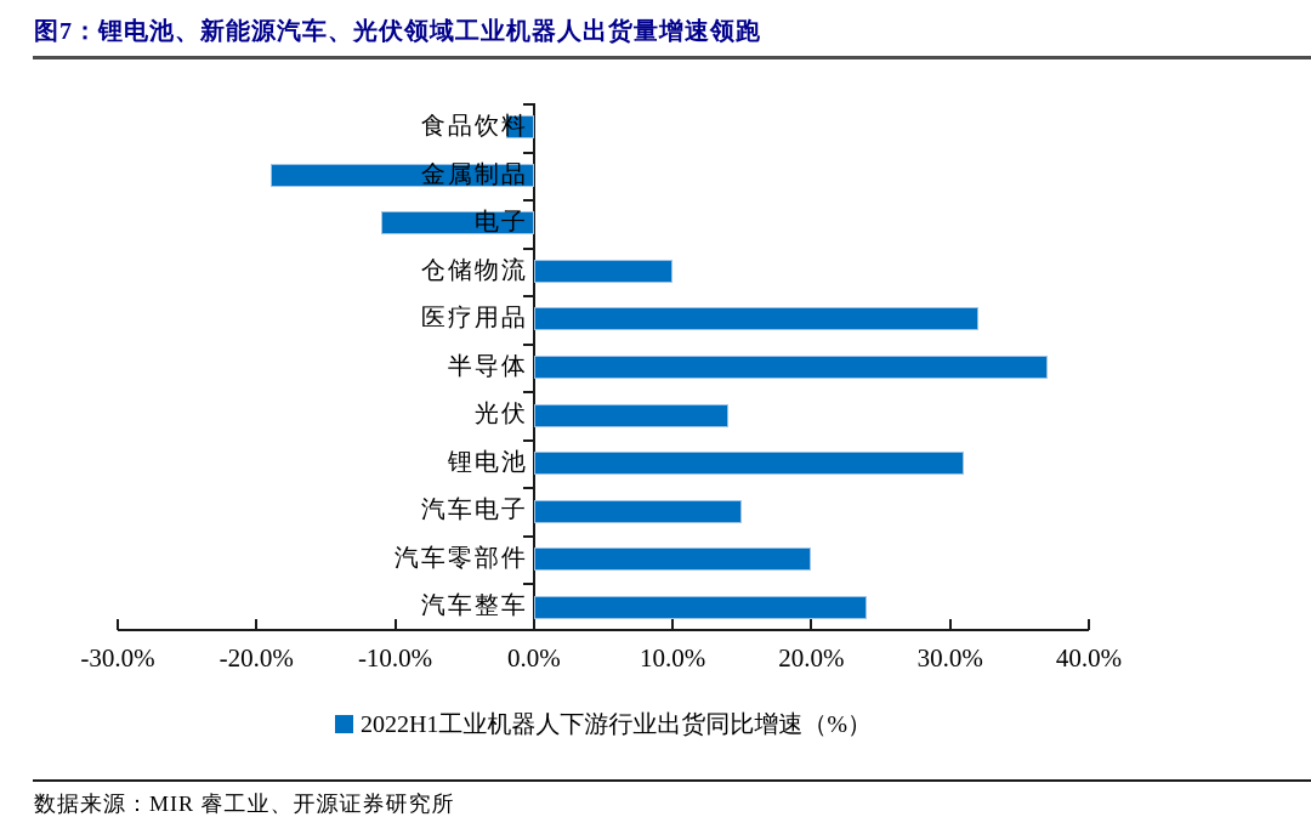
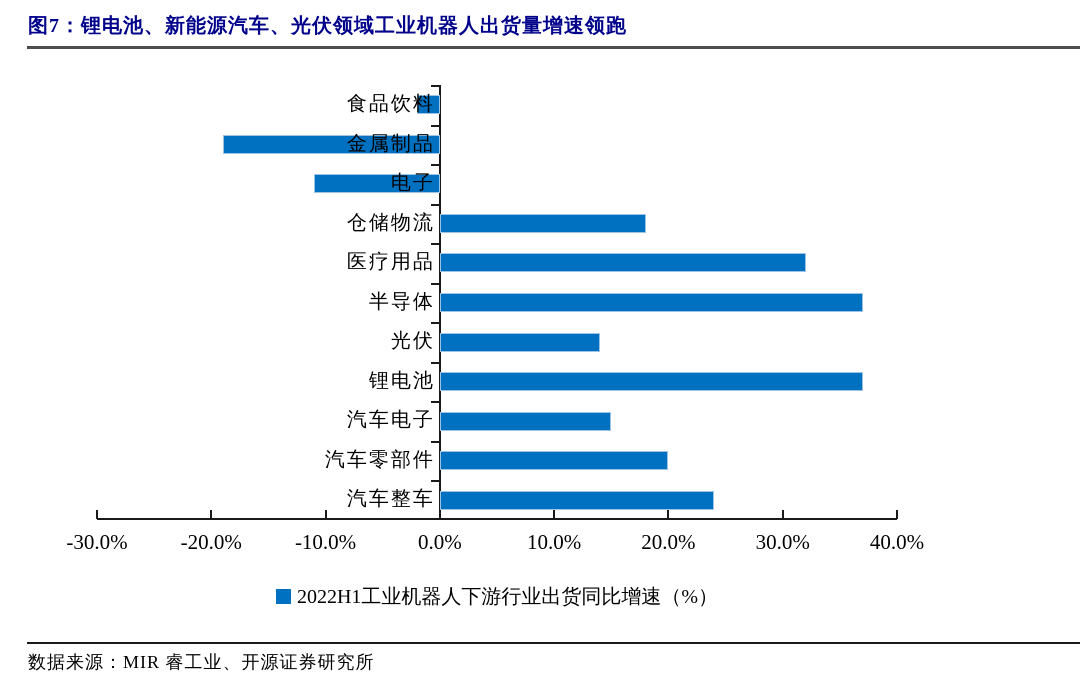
仓储物流: 10% -> 18%
锂电池: 31% -> 37%
